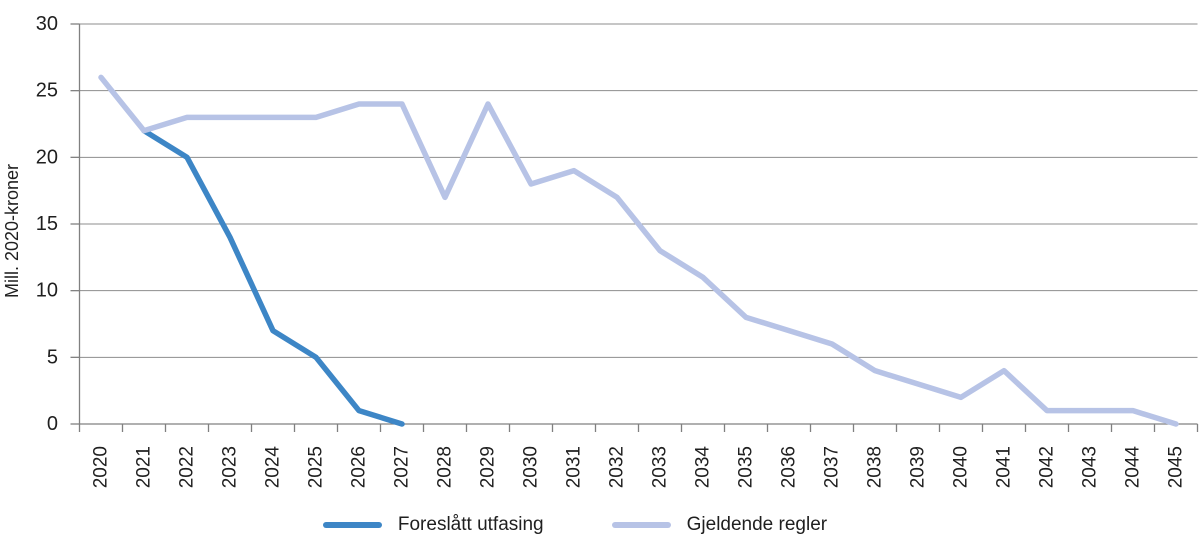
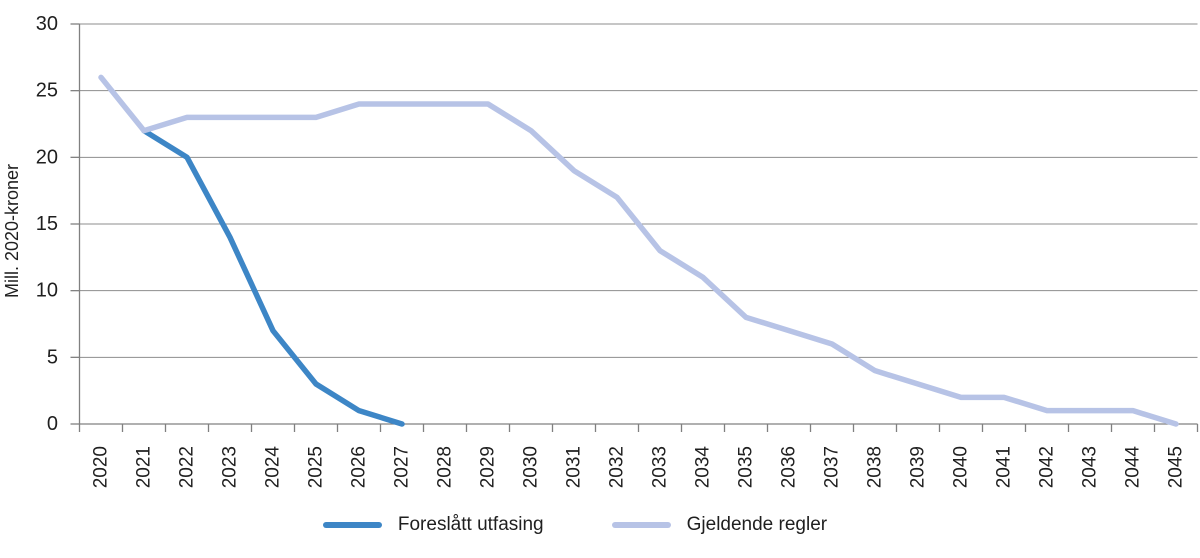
Foreslått utfasing/2025: 5 -> 3
Gjeldende regler/2028: 17 -> 24
Gjeldende regler/2030: 18 -> 22
Gjeldende regler/2041: 4 -> 2
